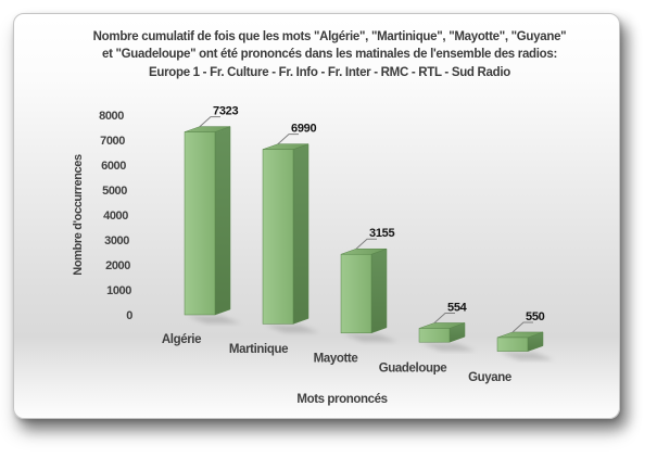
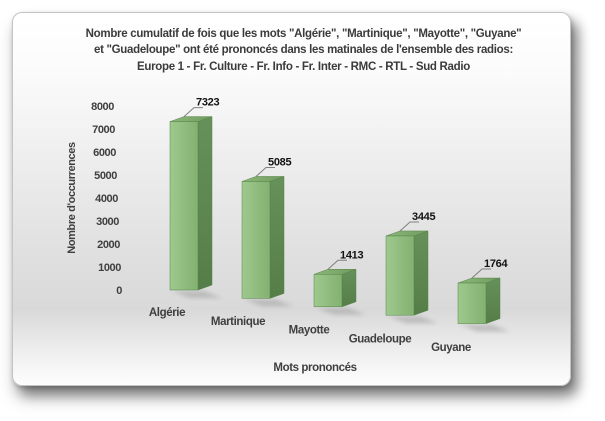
Martinique: 6990 -> 5085
Mayotte: 3155 -> 1413
Guadeloupe: 554 -> 3445
Guyane: 550 -> 1764
